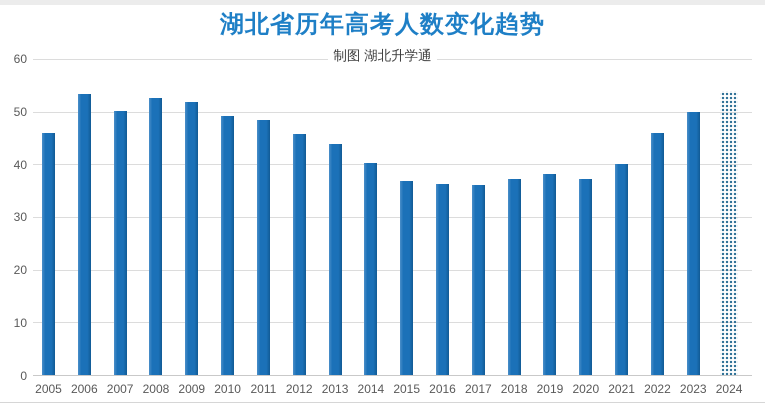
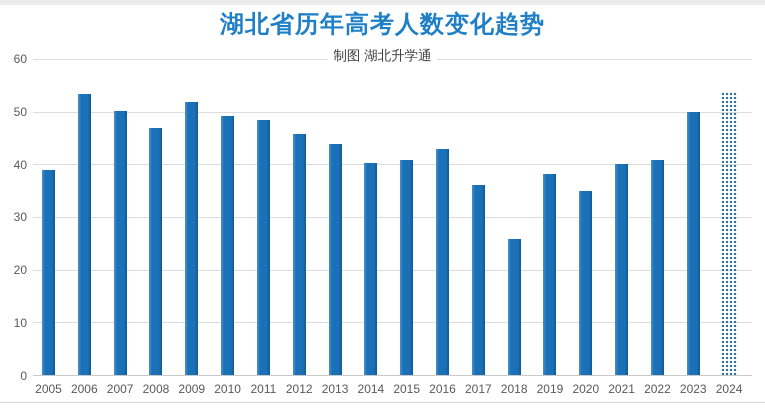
2005: 46 -> 39
2008: 53 -> 47
2015: 37 -> 41
2016: 36 -> 43
2018: 37 -> 26
2020: 37 -> 35
2022: 46 -> 41
